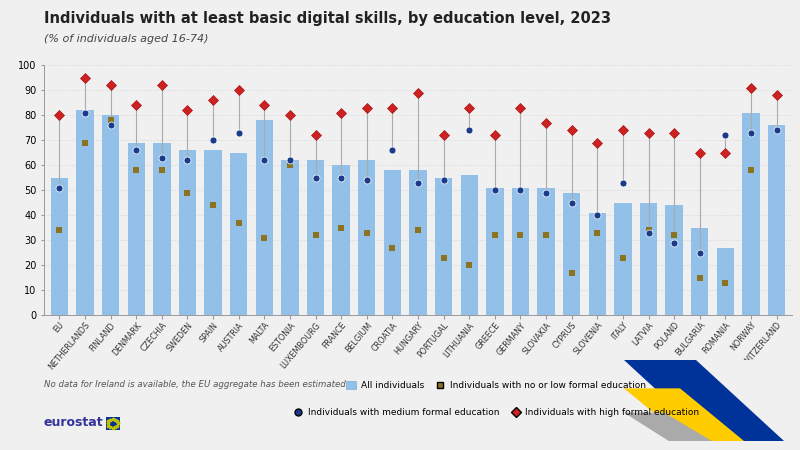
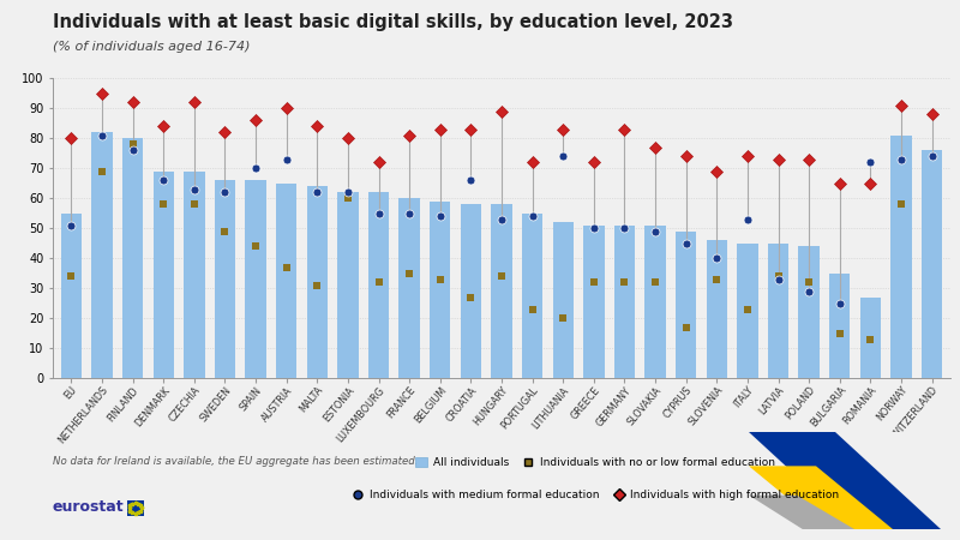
MALTA: 78 -> 64
BELGIUM: 62 -> 59
LITHUANIA: 56 -> 52
SLOVENIA: 41 -> 46
